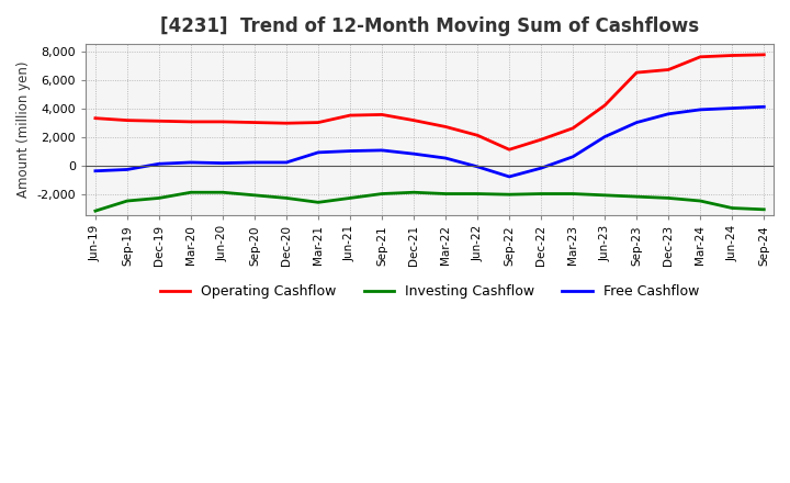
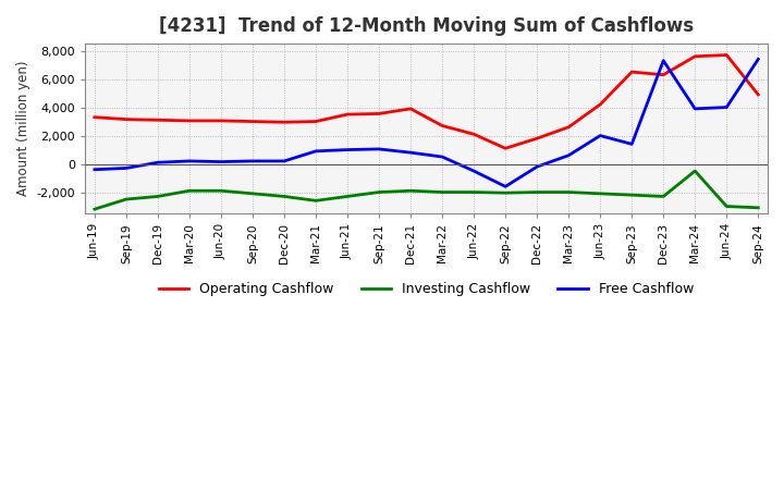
Operating Cashflow/Dec-21: 3,200 -> 3,900
Free Cashflow/Jun-22: -100 -> -500
Free Cashflow/Sep-22: -800 -> -1,600
Free Cashflow/Sep-23: 3,000 -> 1,400
Operating Cashflow/Dec-23: 6,700 -> 6,300
Free Cashflow/Dec-23: 3,600 -> 7,300
Investing Cashflow/Mar-24: -2,500 -> -500
Operating Cashflow/Sep-24: 7,800 -> 4,900
Free Cashflow/Sep-24: 4,100 -> 7,400
